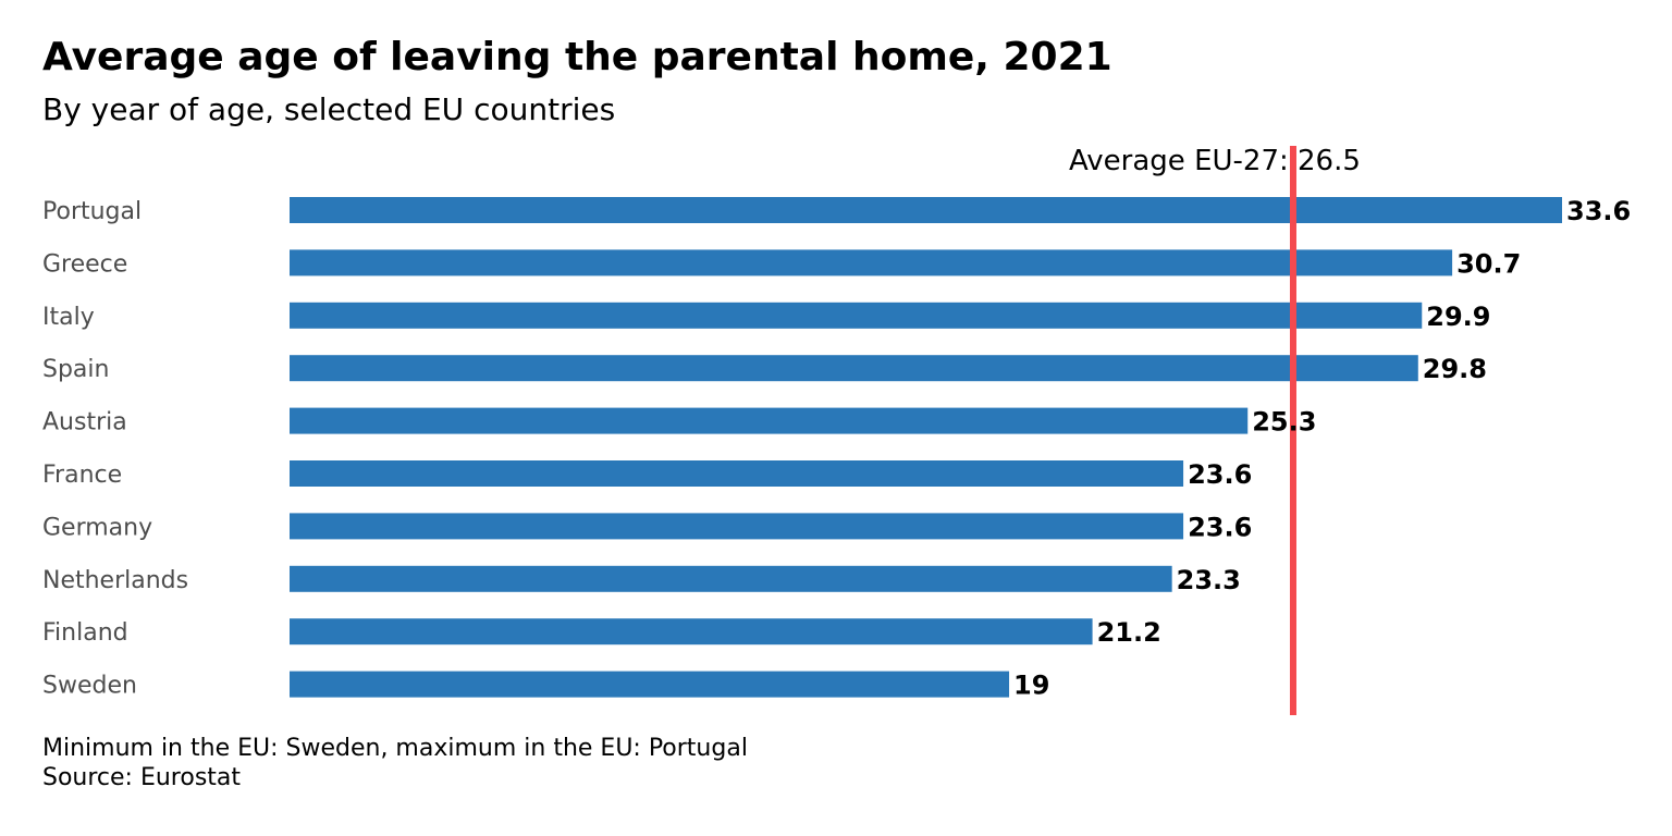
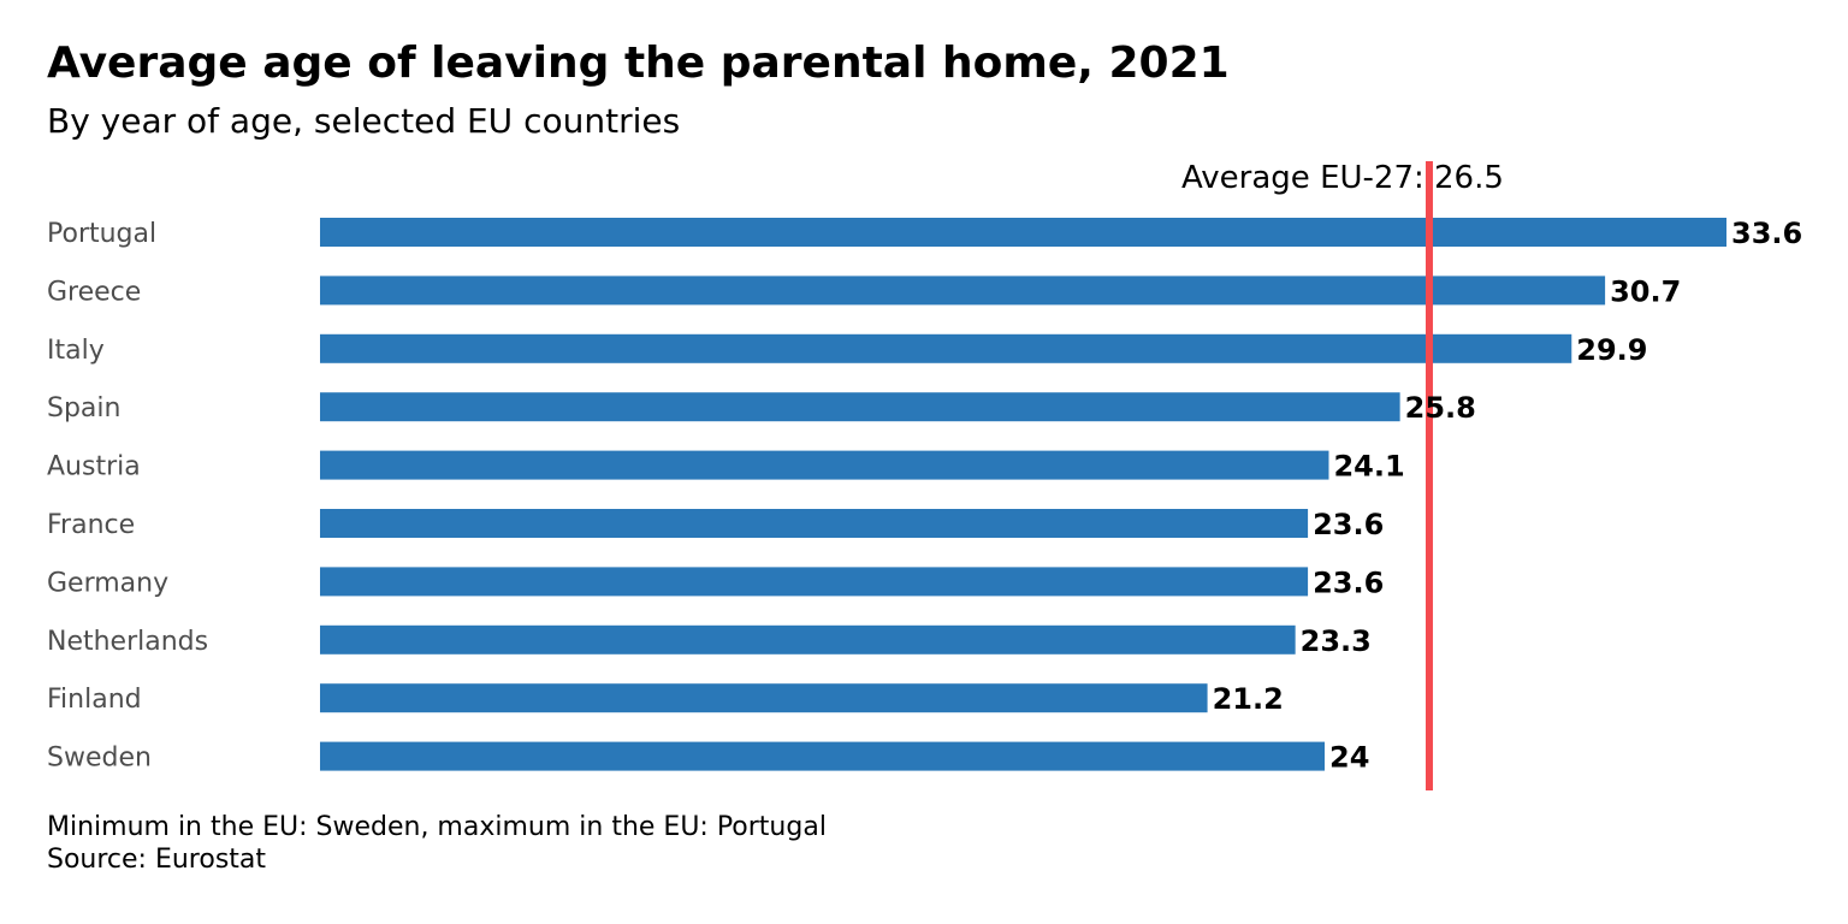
Spain: 29.8 -> 25.8
Austria: 25.3 -> 24.1
Sweden: 19 -> 24
